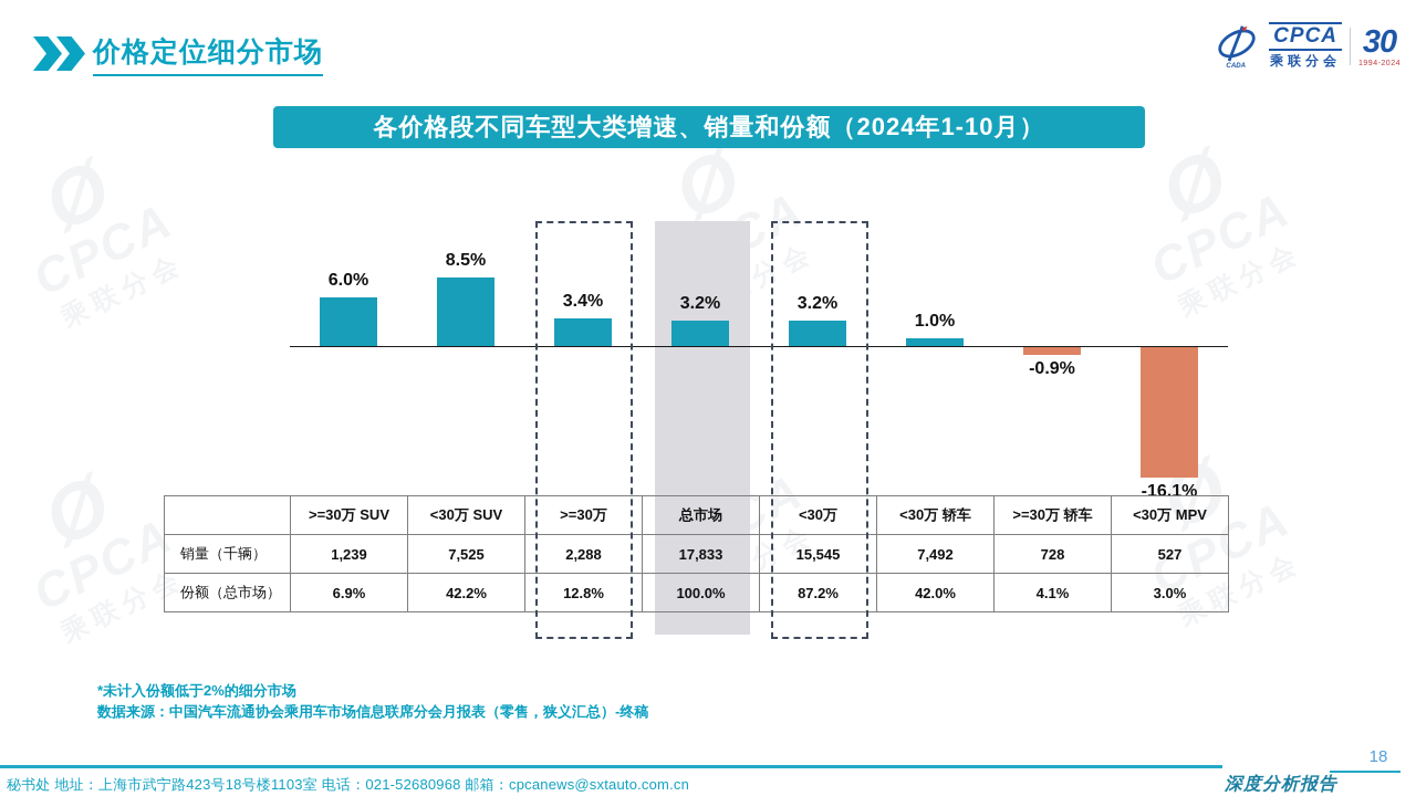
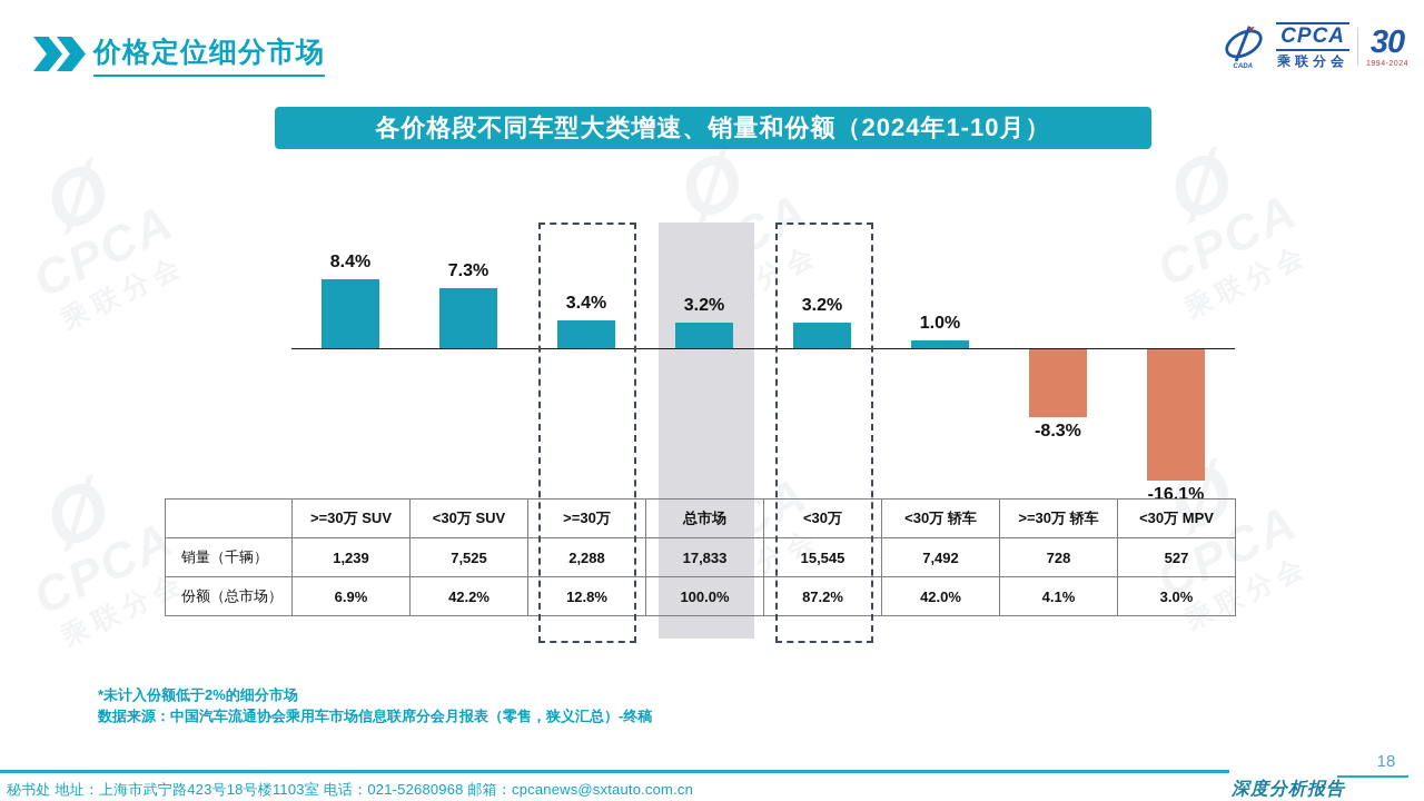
>=30万 SUV: 6.0% -> 8.4%
<30万 SUV: 8.5% -> 7.3%
>=30万 轿车: -0.9% -> -8.3%
